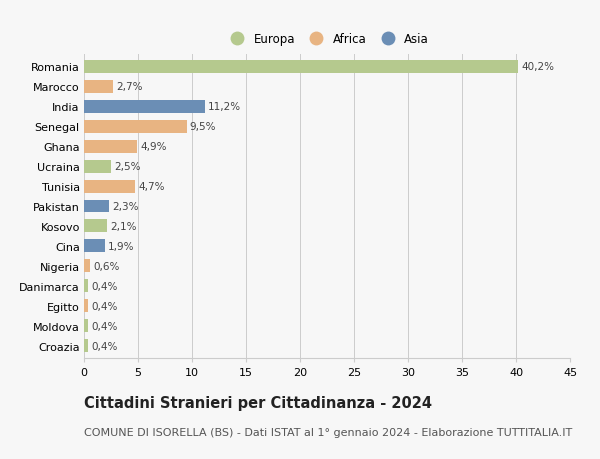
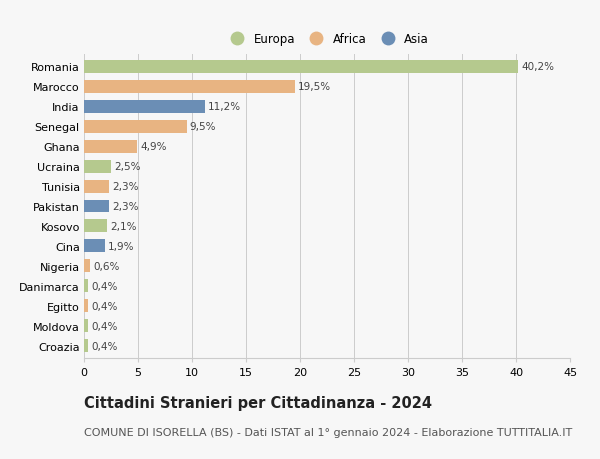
Marocco: 2,7% -> 19,5%
Tunisia: 4,7% -> 2,3%
